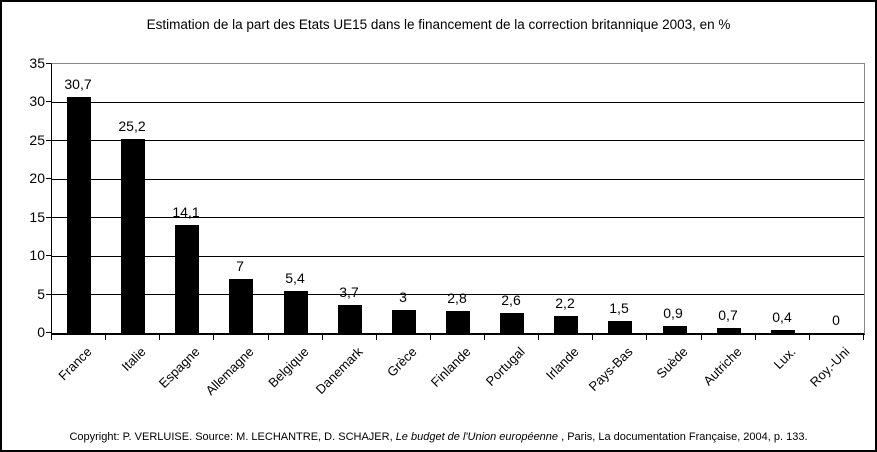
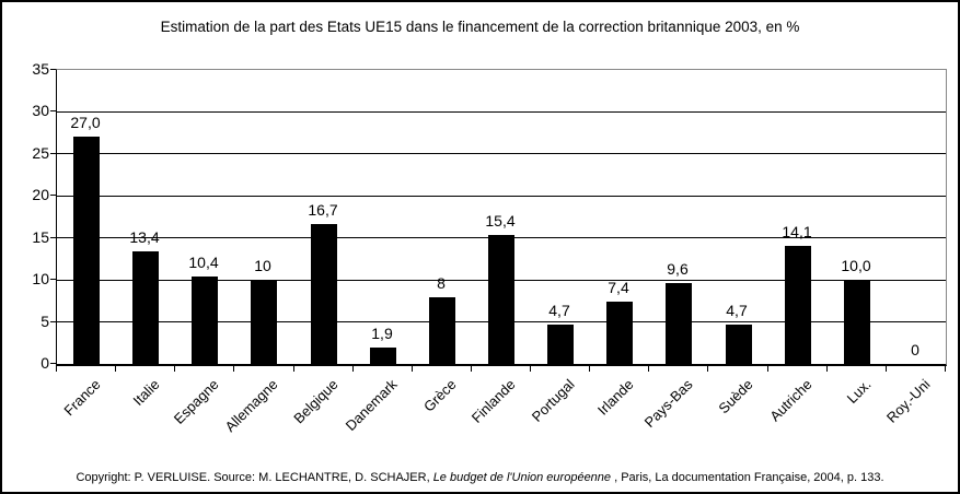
France: 30,7 -> 27,0
Italie: 25,2 -> 13,4
Espagne: 14,1 -> 10,4
Allemagne: 7 -> 10
Belgique: 5,4 -> 16,7
Danemark: 3,7 -> 1,9
Grèce: 3 -> 8
Finlande: 2,8 -> 15,4
Portugal: 2,6 -> 4,7
Irlande: 2,2 -> 7,4
Pays-Bas: 1,5 -> 9,6
Suède: 0,9 -> 4,7
Autriche: 0,7 -> 14,1
Lux.: 0,4 -> 10,0
